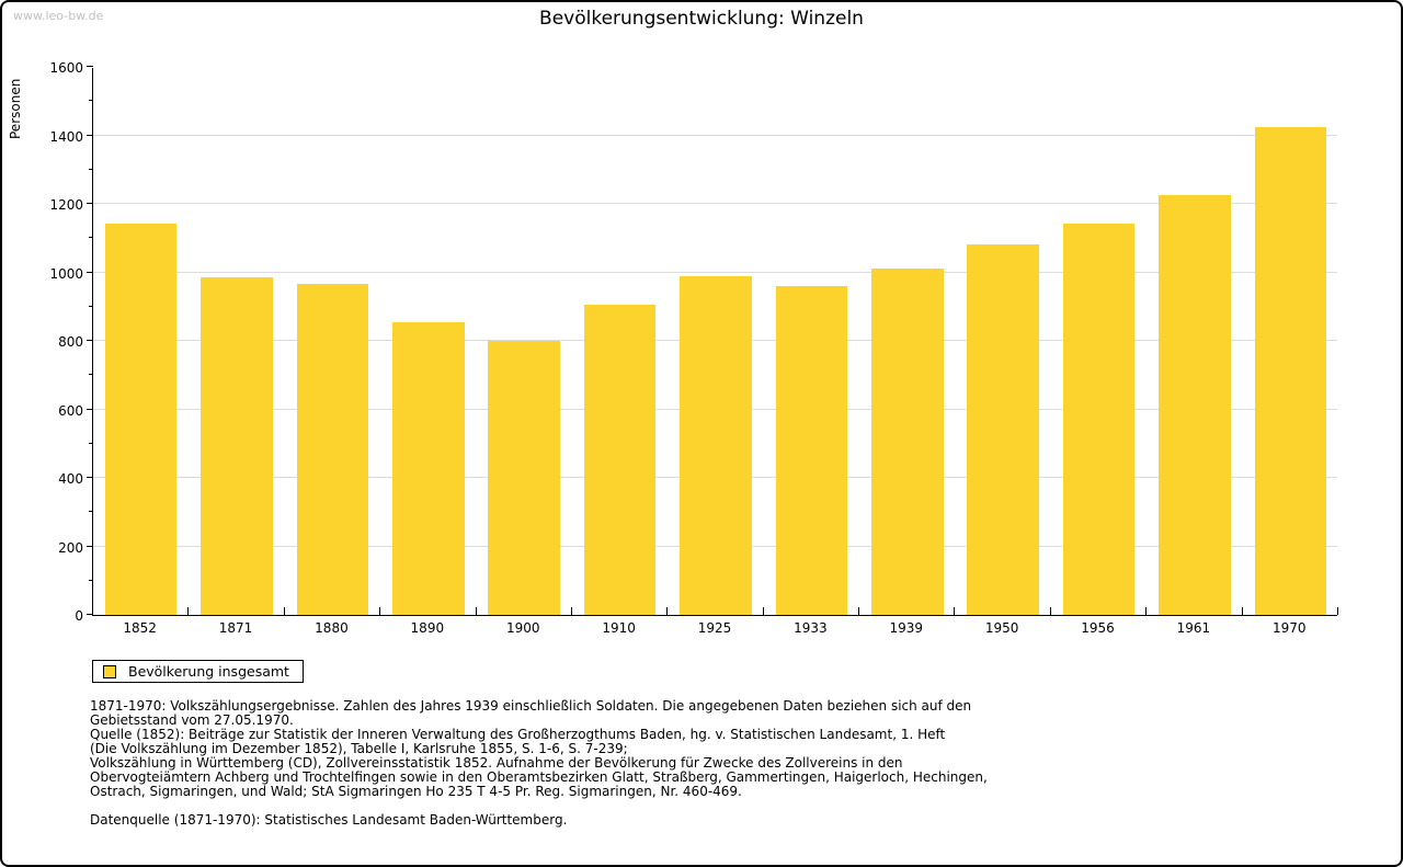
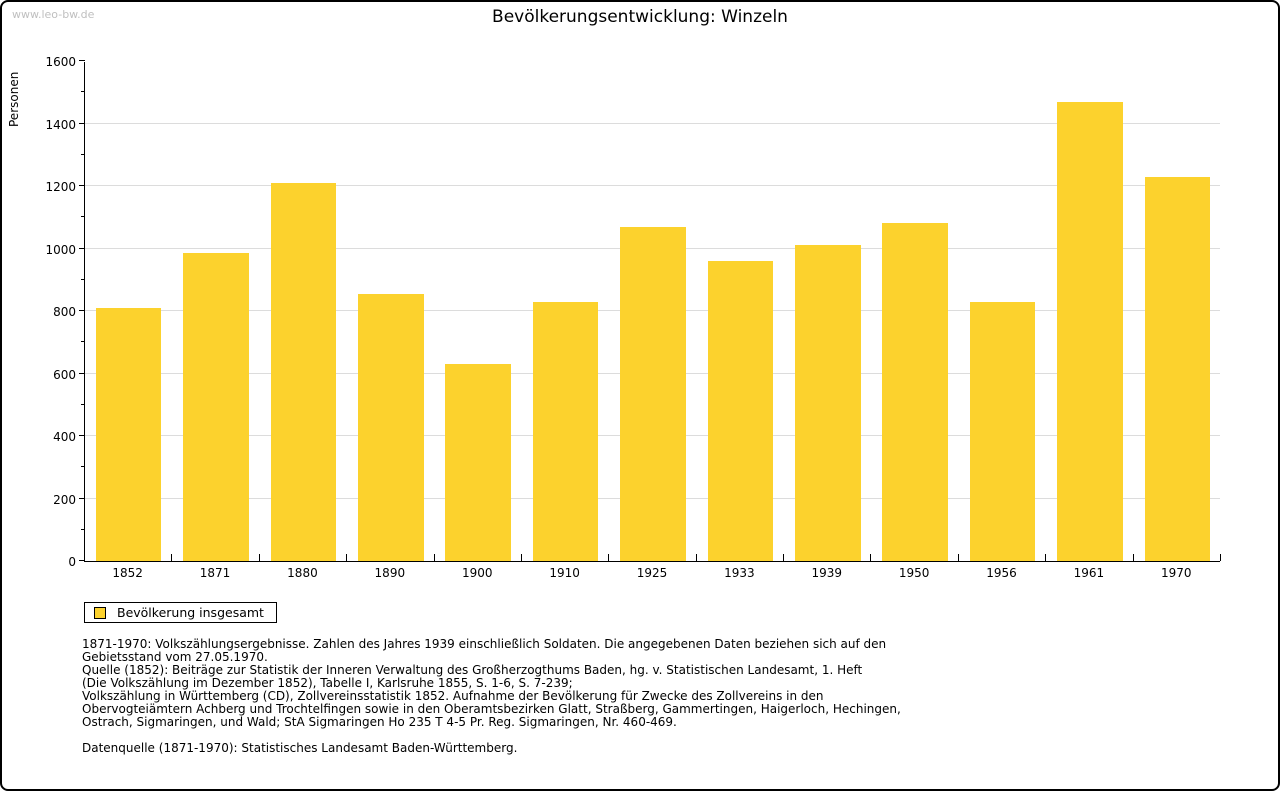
1852: 1140 -> 810
1880: 970 -> 1210
1900: 800 -> 630
1910: 910 -> 830
1925: 990 -> 1070
1956: 1140 -> 830
1961: 1230 -> 1470
1970: 1420 -> 1230
